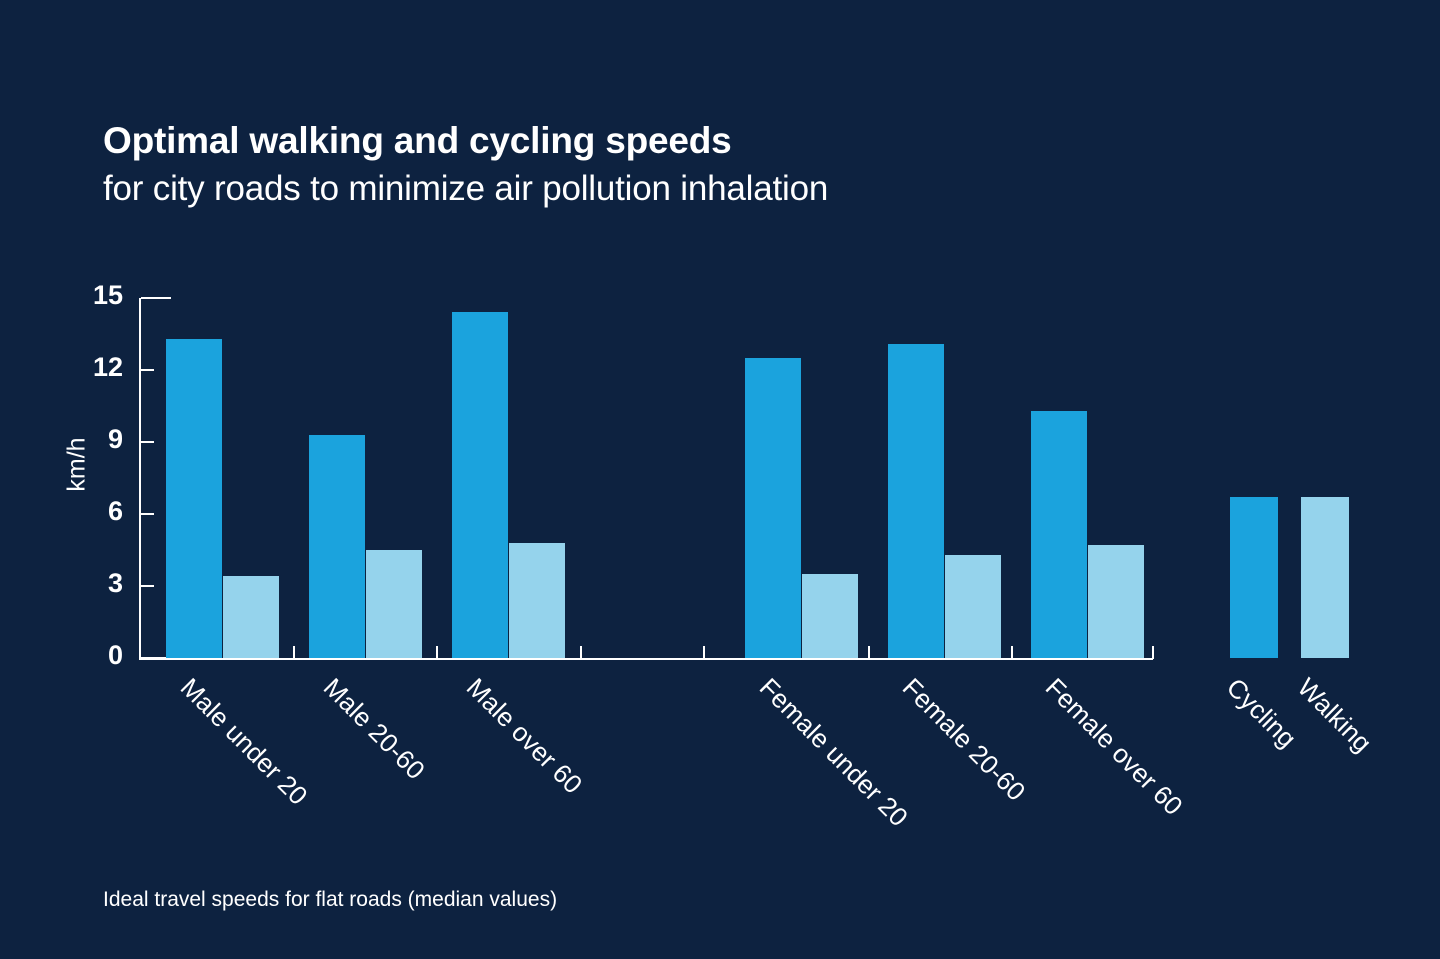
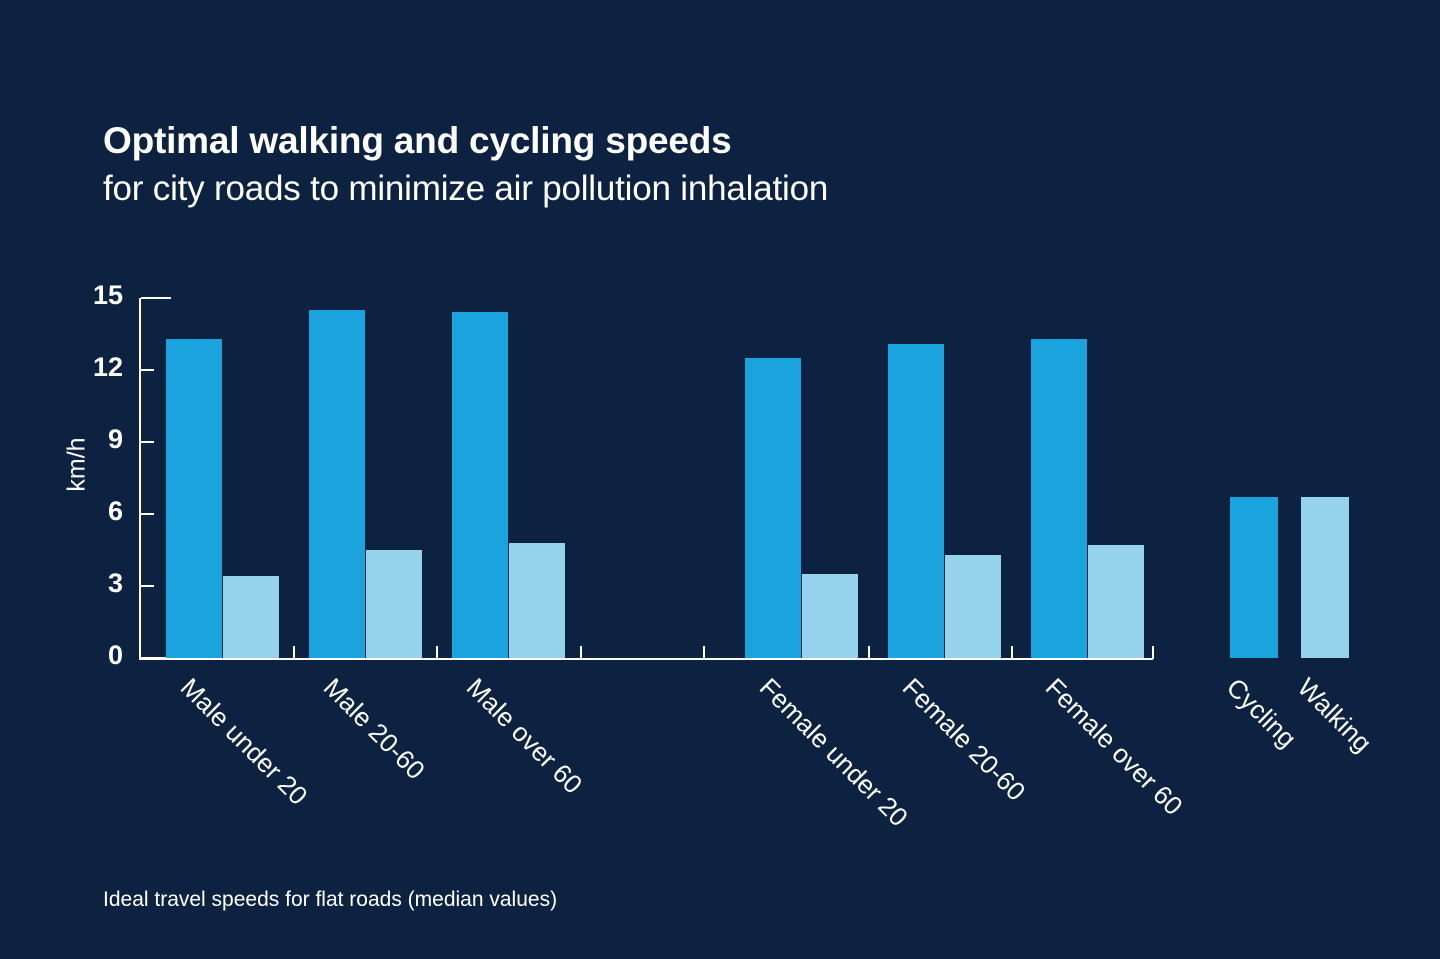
Cycling/Male 20-60: 9.3 -> 14.5
Cycling/Female over 60: 10.3 -> 13.3
